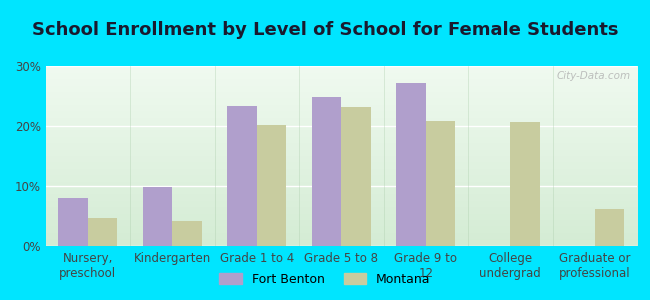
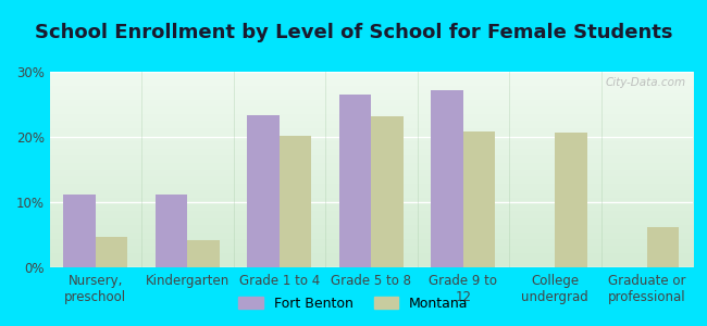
Fort Benton/Nursery, preschool: 8.0% -> 11.2%
Fort Benton/Kindergarten: 9.8% -> 11.2%
Fort Benton/Grade 5 to 8: 24.8% -> 26.5%
